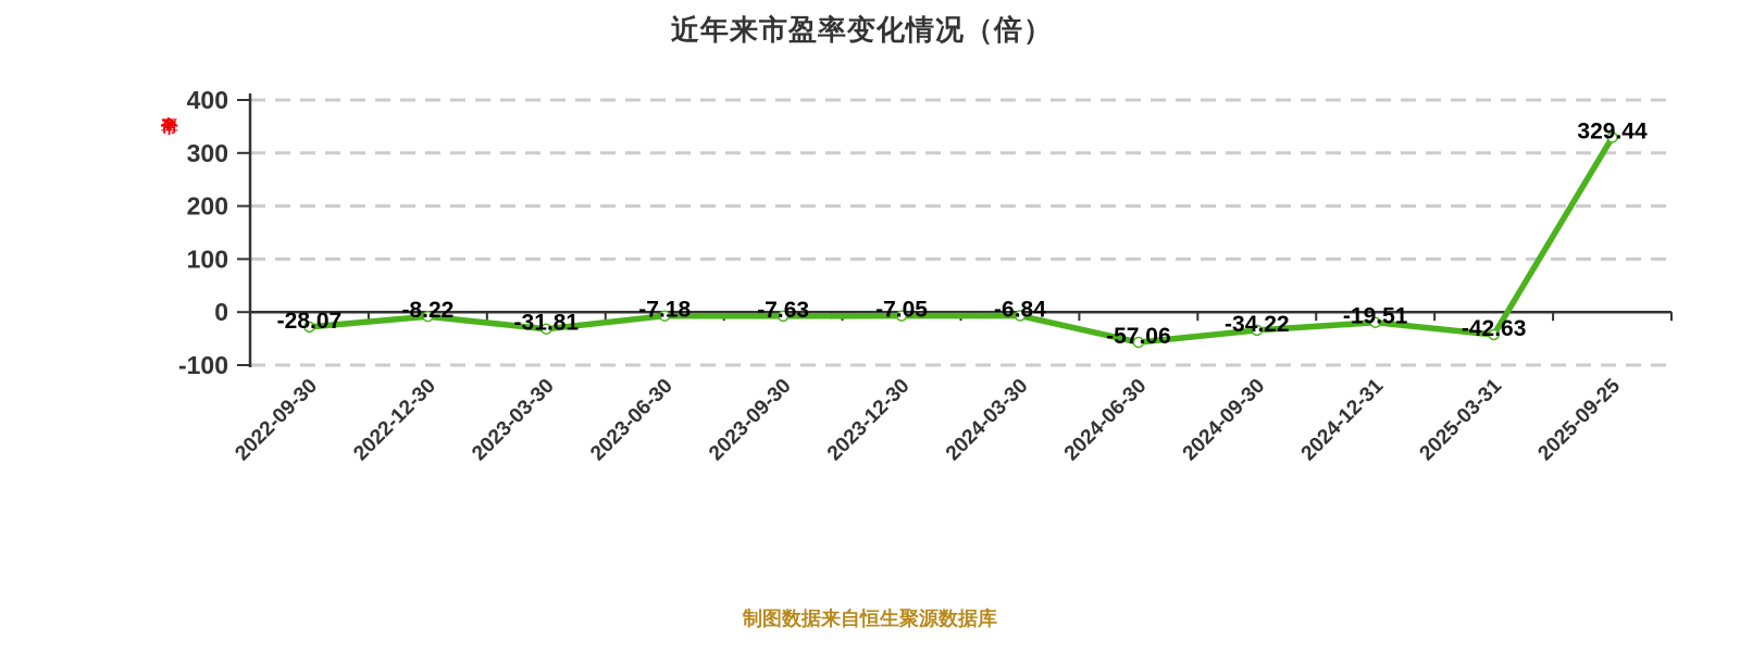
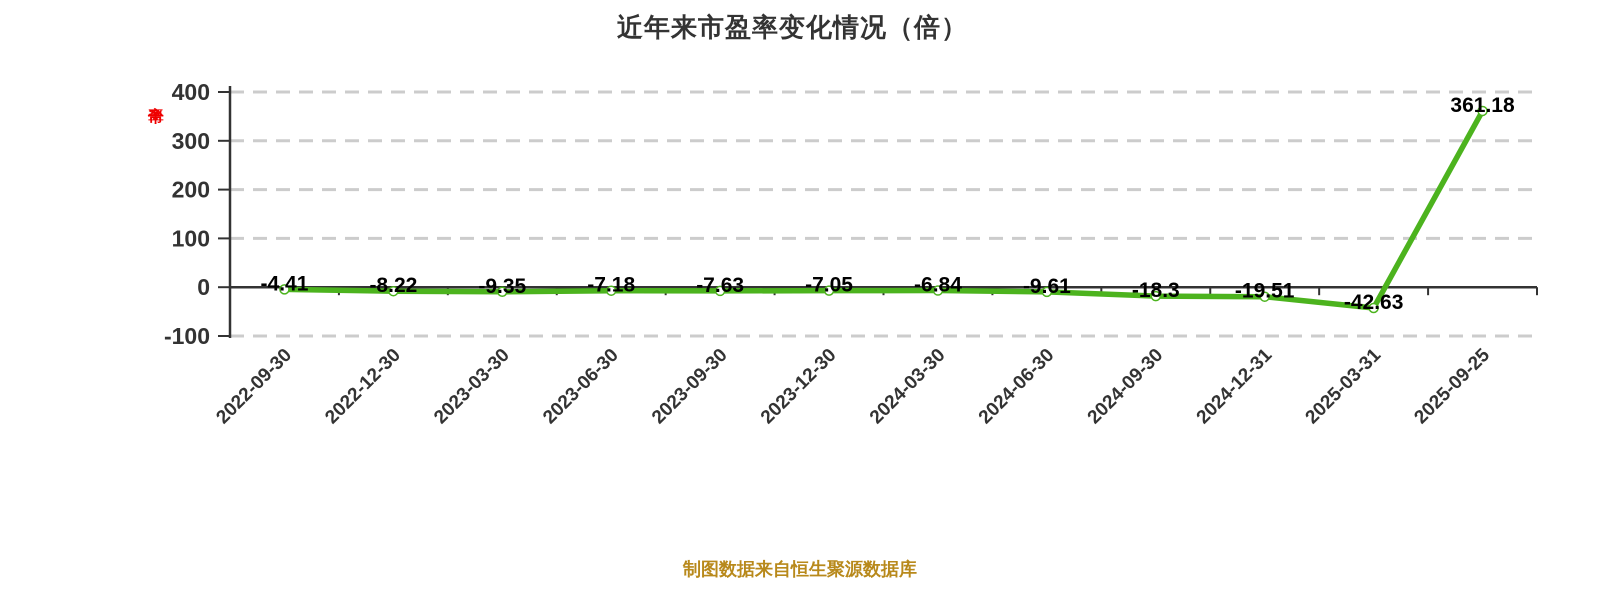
2022-09-30: -28.07 -> -4.41
2023-03-30: -31.81 -> -9.35
2024-06-30: -57.06 -> -9.61
2024-09-30: -34.22 -> -18.3
2025-09-25: 329.44 -> 361.18
